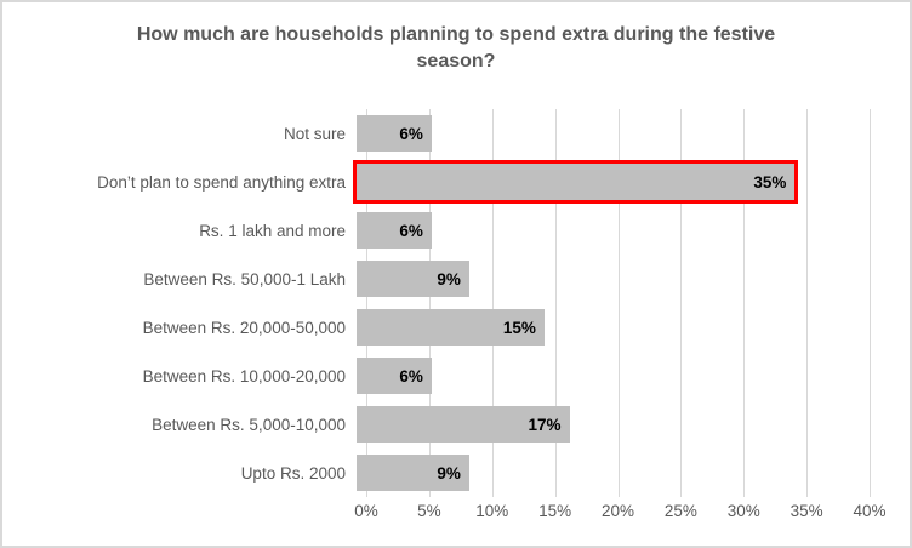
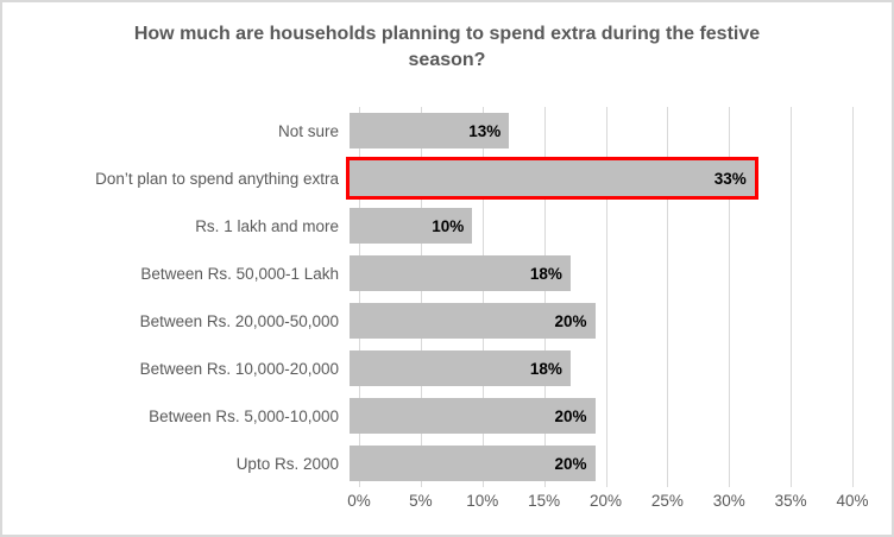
Not sure: 6% -> 13%
Don’t plan to spend anything extra: 35% -> 33%
Rs. 1 lakh and more: 6% -> 10%
Between Rs. 50,000-1 Lakh: 9% -> 18%
Between Rs. 20,000-50,000: 15% -> 20%
Between Rs. 10,000-20,000: 6% -> 18%
Between Rs. 5,000-10,000: 17% -> 20%
Upto Rs. 2000: 9% -> 20%
